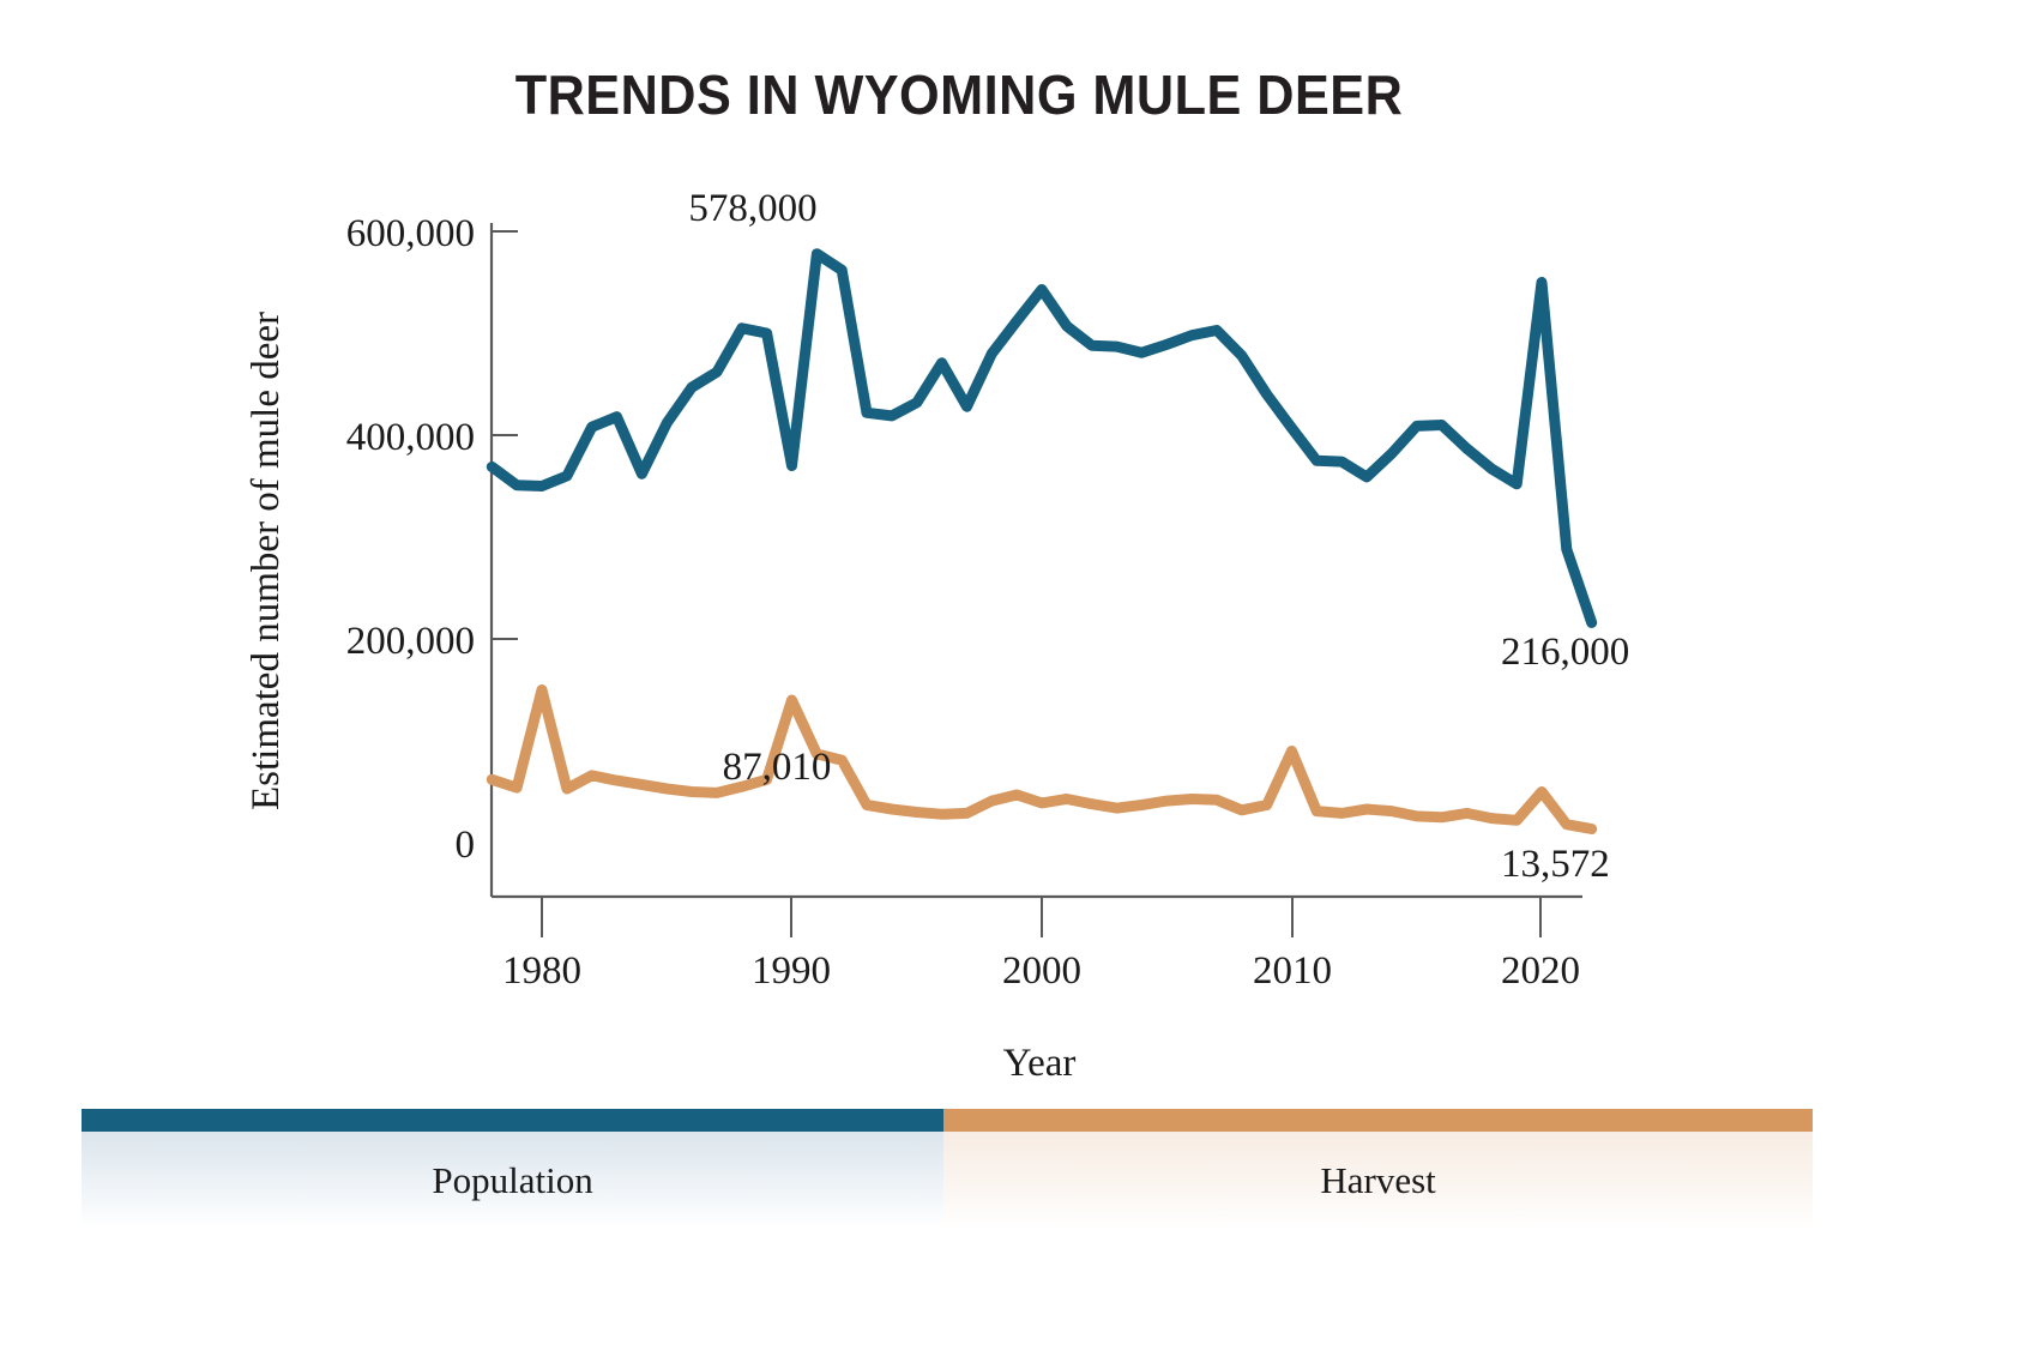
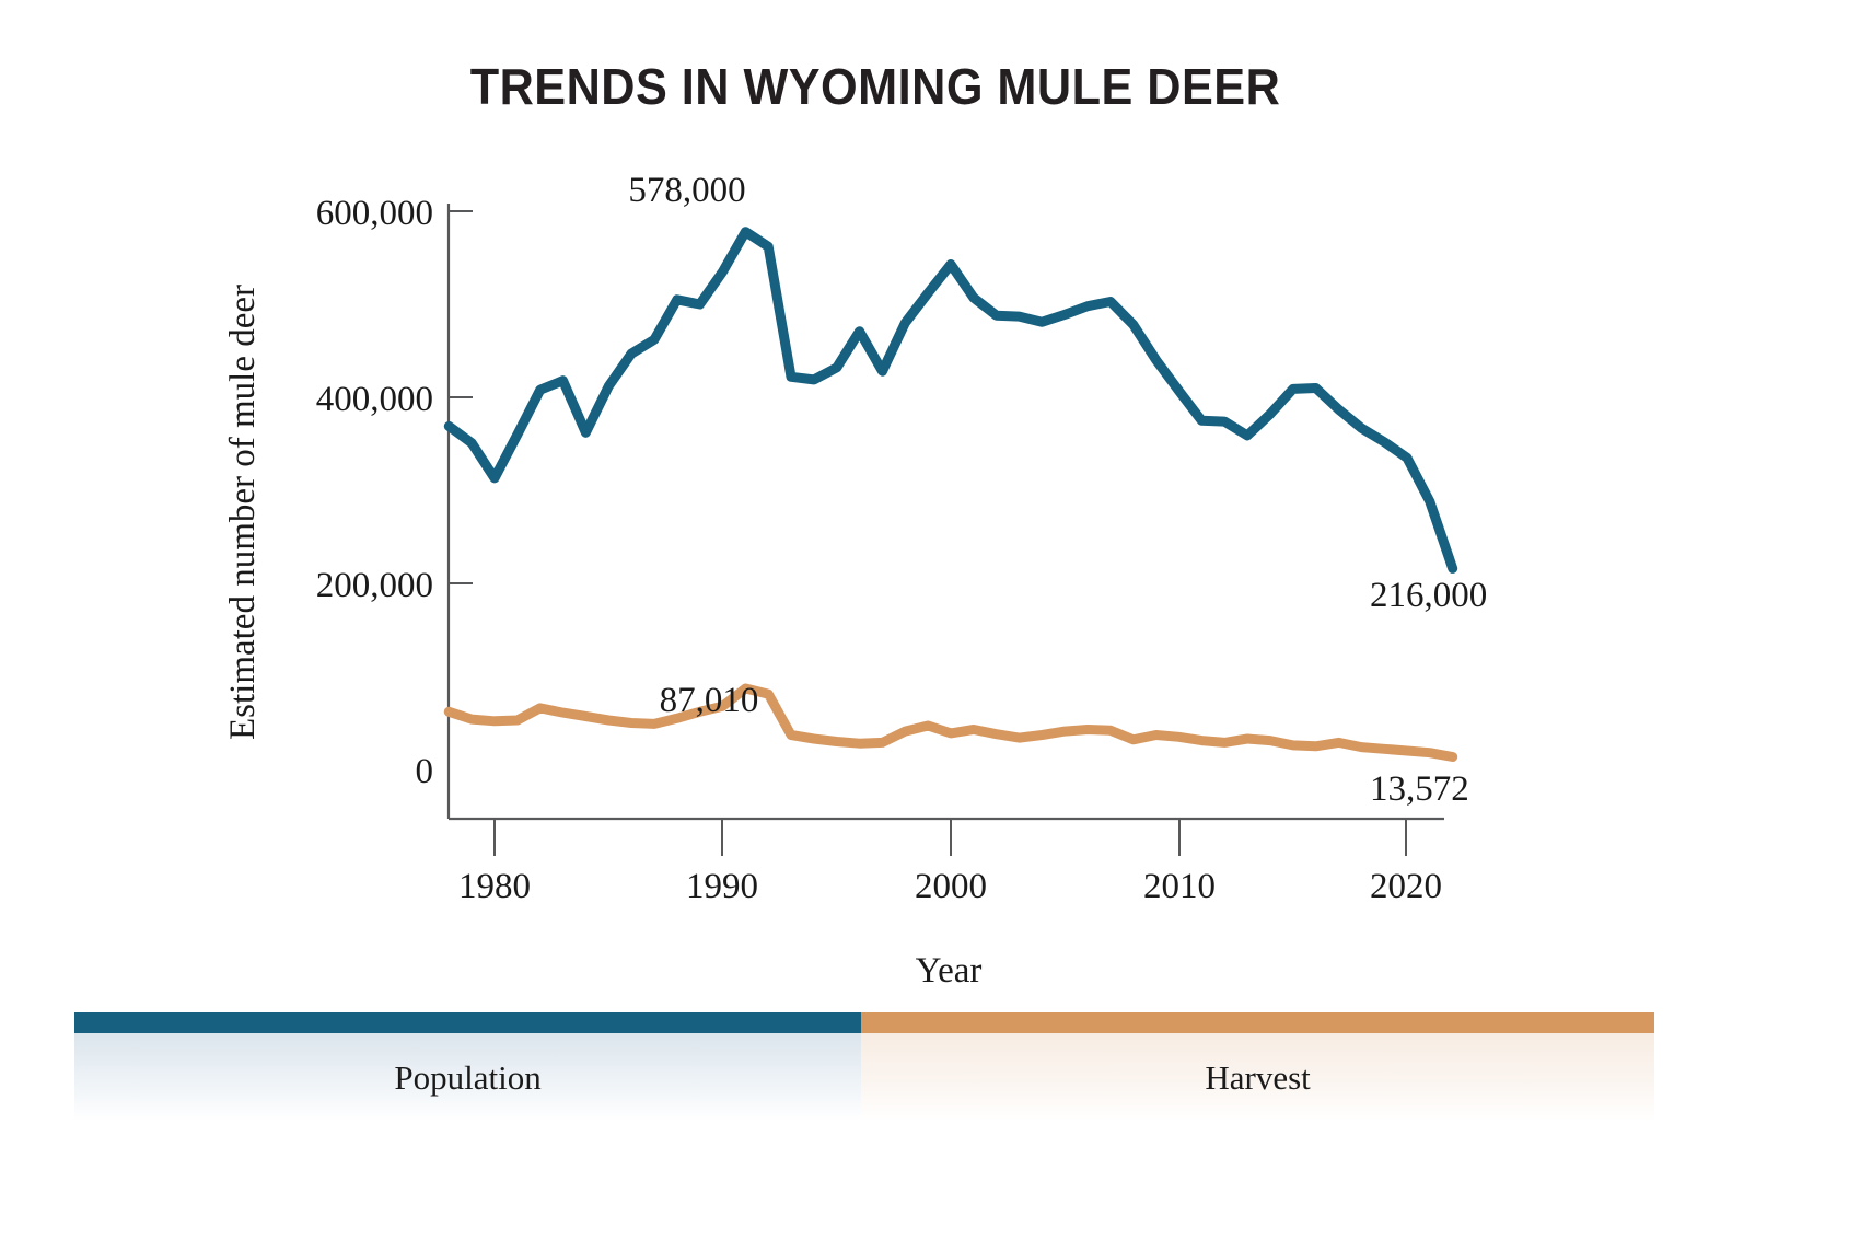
Population/1980: 350000 -> 310000
Harvest/1980: 150000 -> 50000
Population/1990: 370000 -> 540000
Harvest/1990: 140000 -> 70000
Harvest/2010: 90000 -> 40000
Population/2020: 550000 -> 340000
Harvest/2020: 50000 -> 20000
